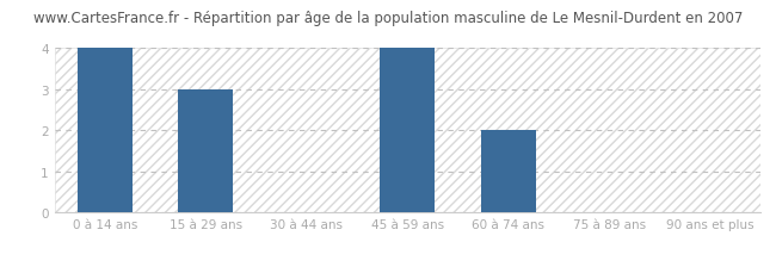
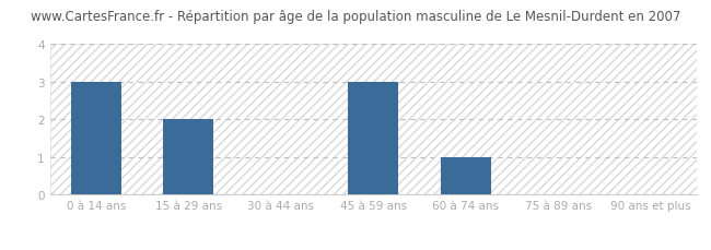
0 à 14 ans: 4 -> 3
15 à 29 ans: 3 -> 2
45 à 59 ans: 4 -> 3
60 à 74 ans: 2 -> 1
